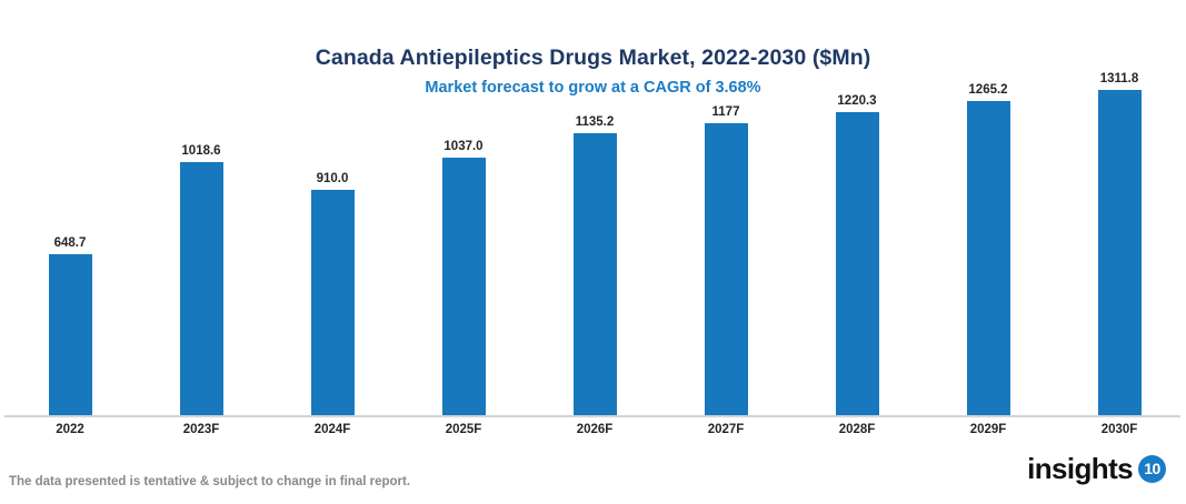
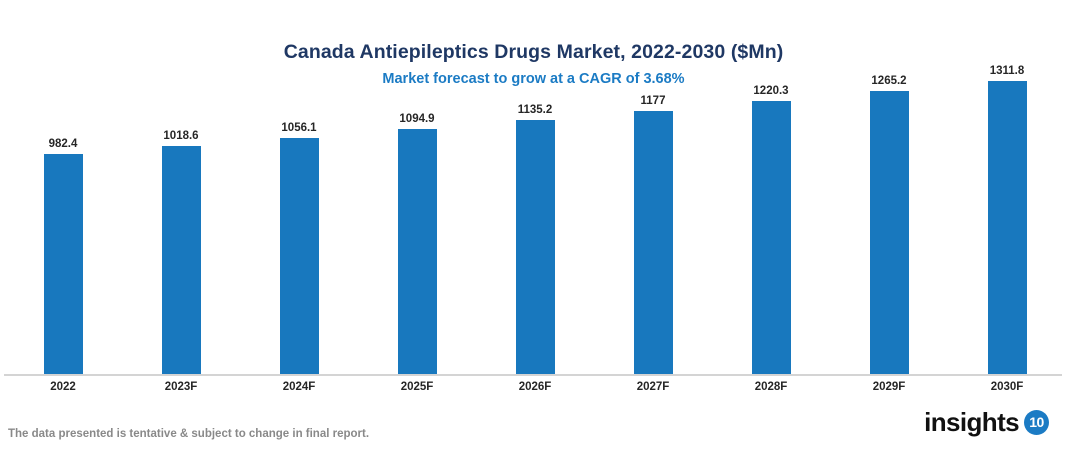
2022: 648.7 -> 982.4
2024F: 910.0 -> 1056.1
2025F: 1037.0 -> 1094.9
